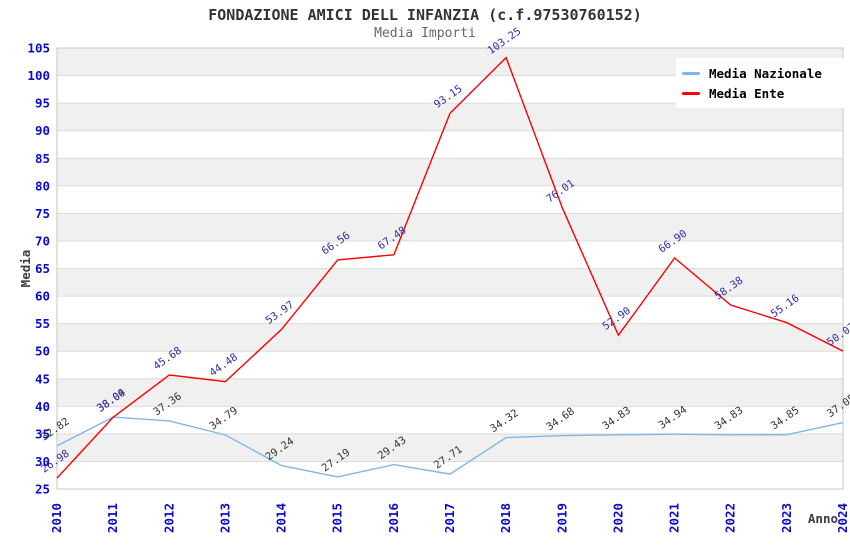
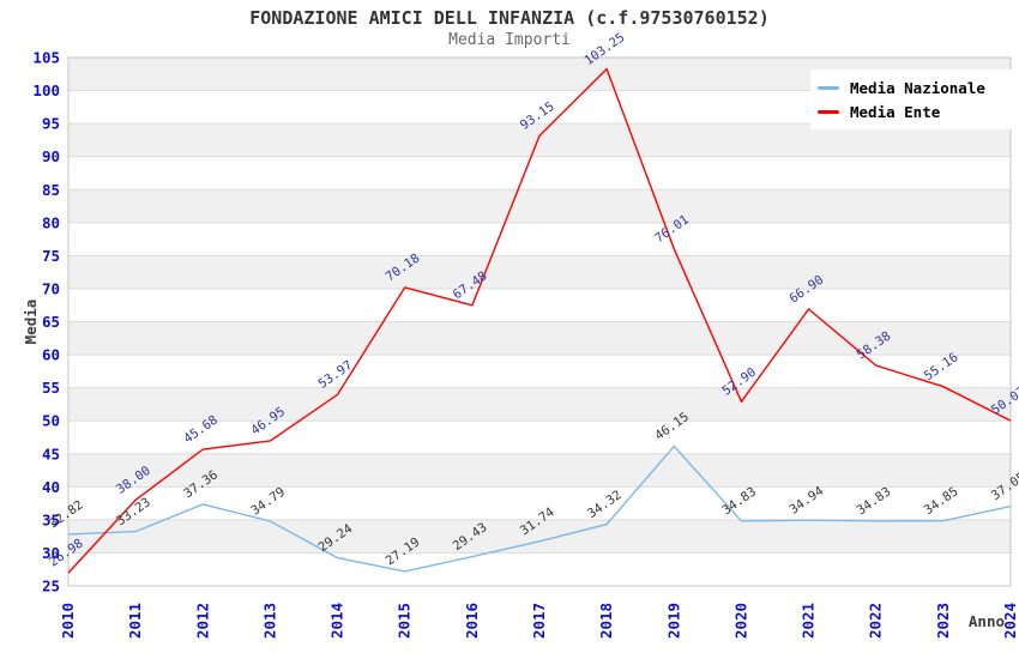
Media Nazionale/2011: 38.04 -> 33.23
Media Ente/2013: 44.48 -> 46.95
Media Ente/2015: 66.56 -> 70.18
Media Nazionale/2017: 27.71 -> 31.74
Media Nazionale/2019: 34.68 -> 46.15
